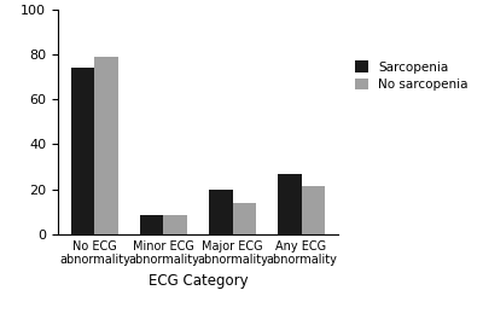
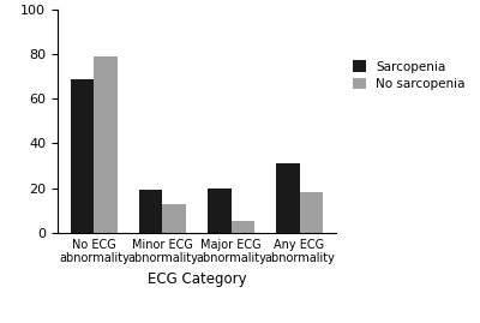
Sarcopenia/No ECG abnormality: 74 -> 69
Sarcopenia/Minor ECG abnormality: 8 -> 19
No sarcopenia/Minor ECG abnormality: 8 -> 13
No sarcopenia/Major ECG abnormality: 14 -> 5
Sarcopenia/Any ECG abnormality: 26 -> 31
No sarcopenia/Any ECG abnormality: 22 -> 18
